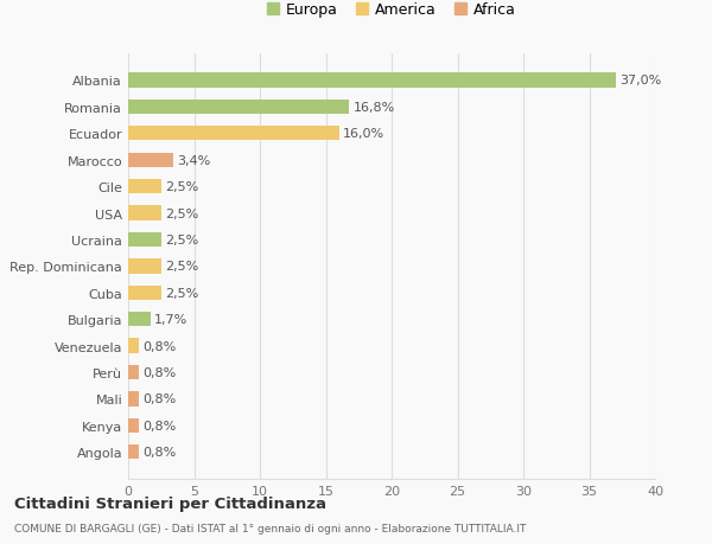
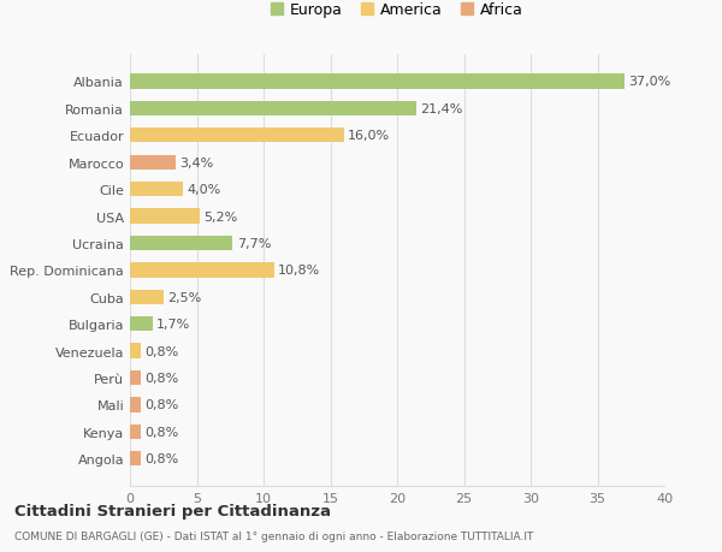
Romania: 16,8% -> 21,4%
Cile: 2,5% -> 4,0%
USA: 2,5% -> 5,2%
Ucraina: 2,5% -> 7,7%
Rep. Dominicana: 2,5% -> 10,8%
